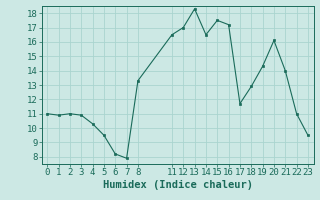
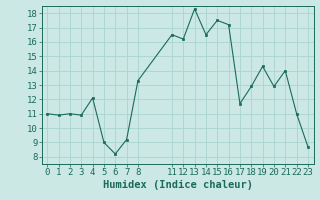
4: 10.3 -> 12.1
5: 9.5 -> 9.0
7: 7.9 -> 9.2
12: 17.0 -> 16.2
20: 16.1 -> 12.9
23: 9.5 -> 8.7
